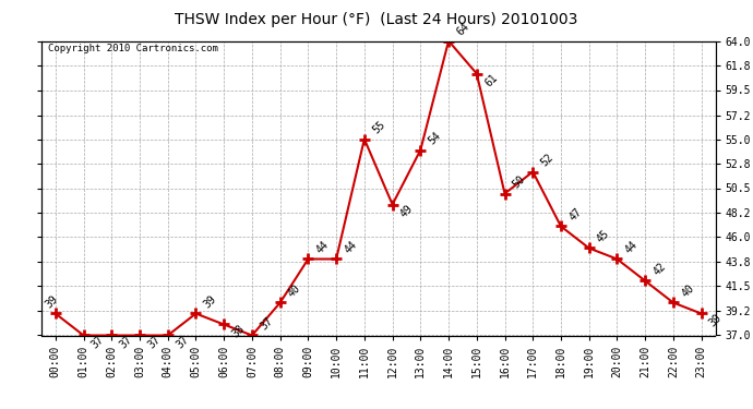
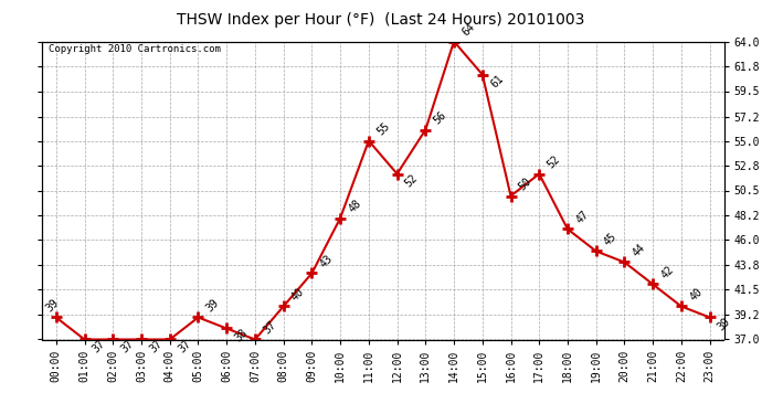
09:00: 44 -> 43
10:00: 44 -> 48
12:00: 49 -> 52
13:00: 54 -> 56
